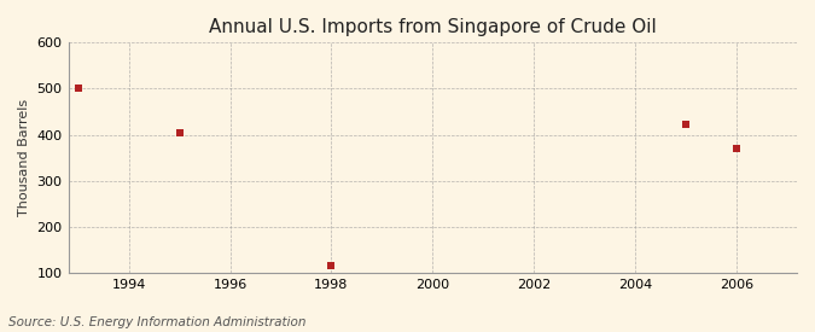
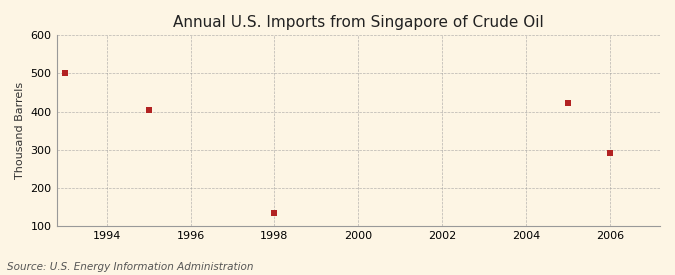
1998: 115 -> 135
2006: 370 -> 290
